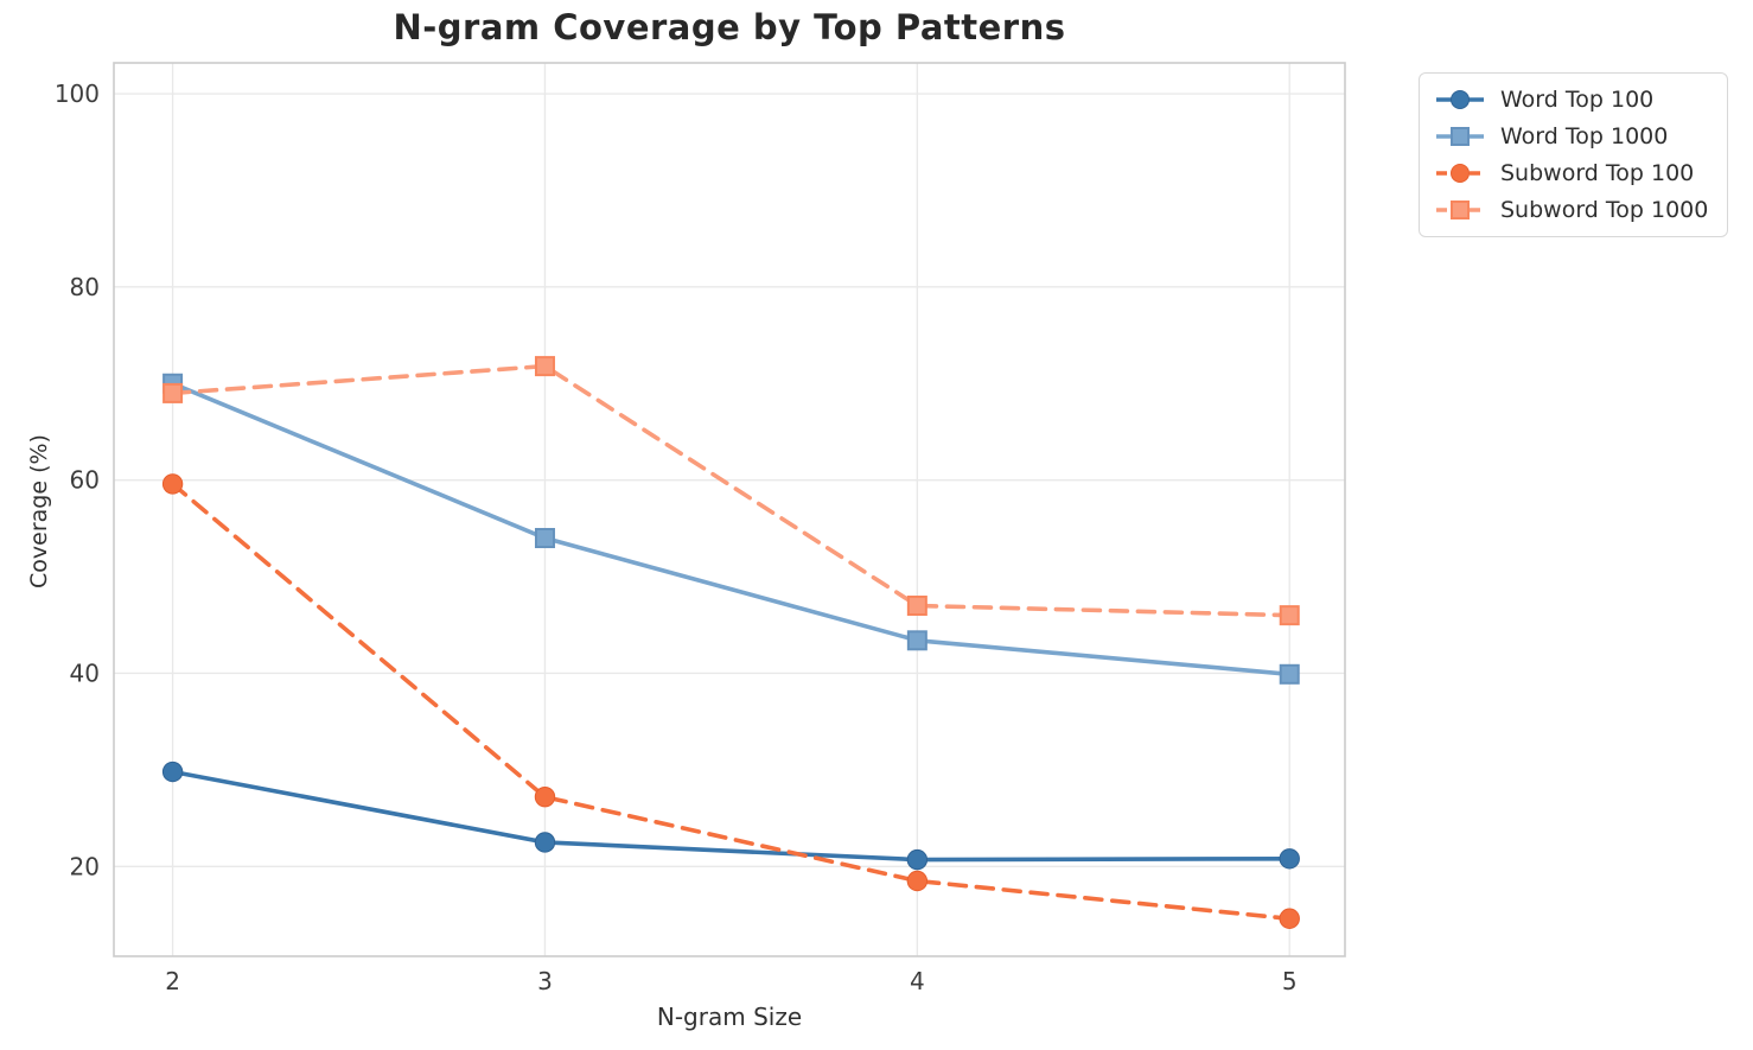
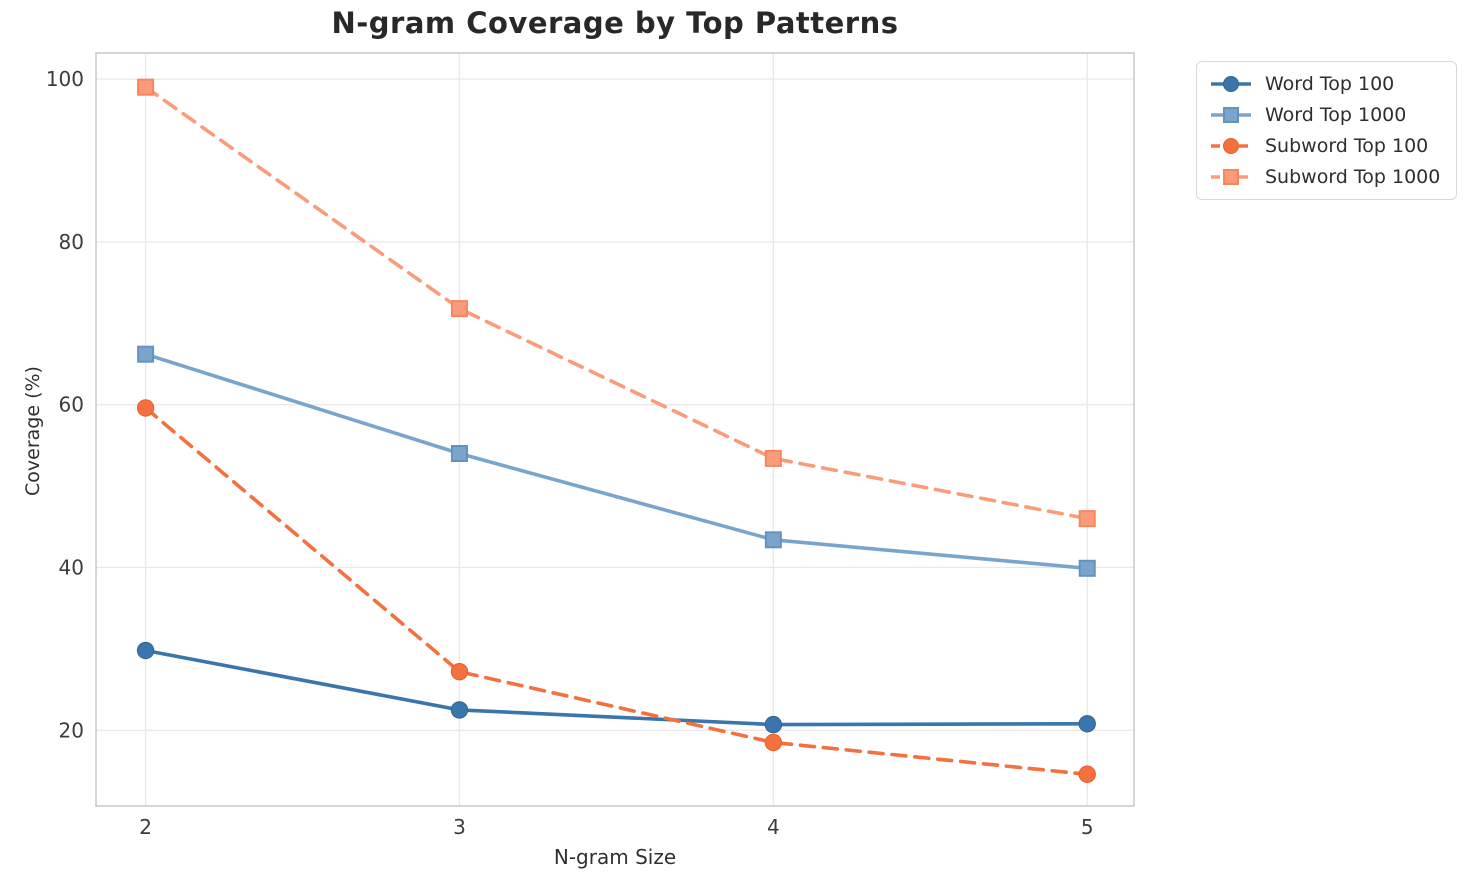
Word Top 1000/2: 70 -> 66
Subword Top 1000/2: 69 -> 99
Subword Top 1000/4: 47 -> 53
